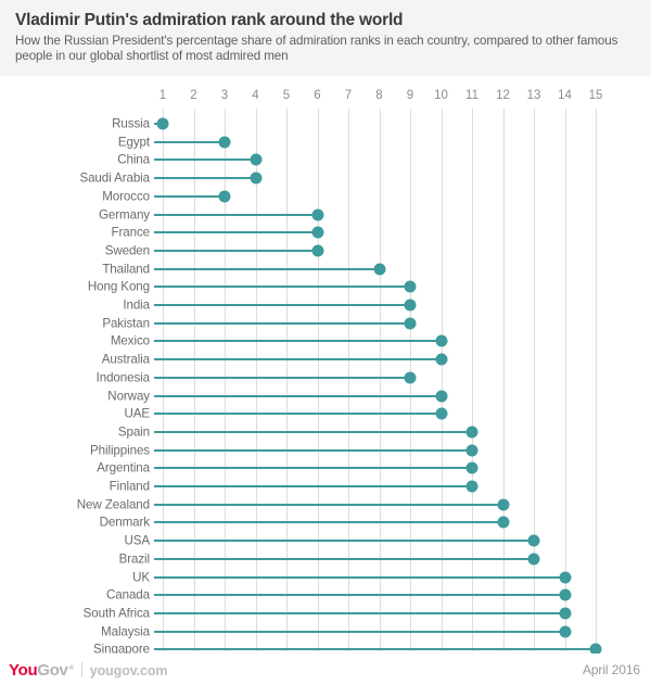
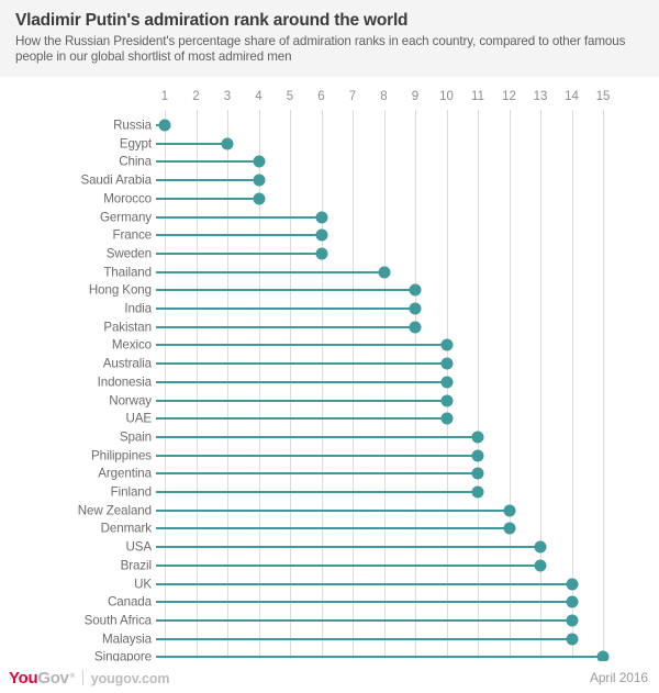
Morocco: 3 -> 4
Indonesia: 9 -> 10
